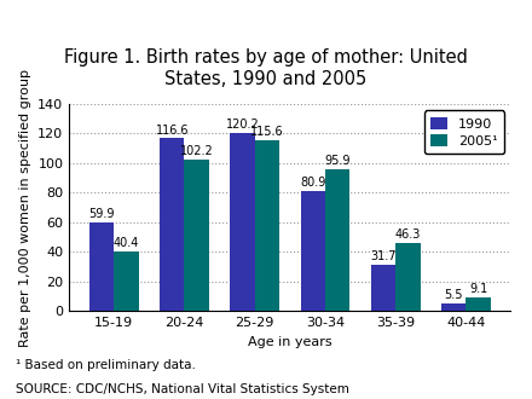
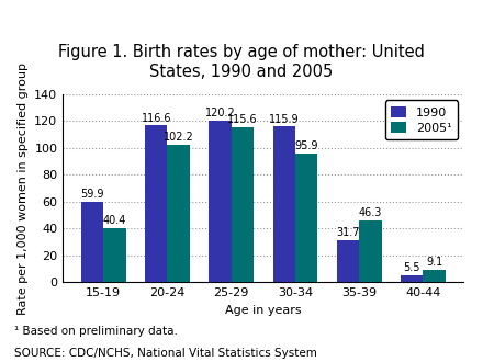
1990/30-34: 80.9 -> 115.9
